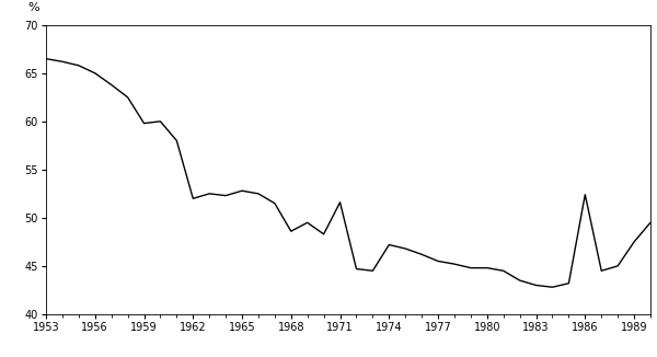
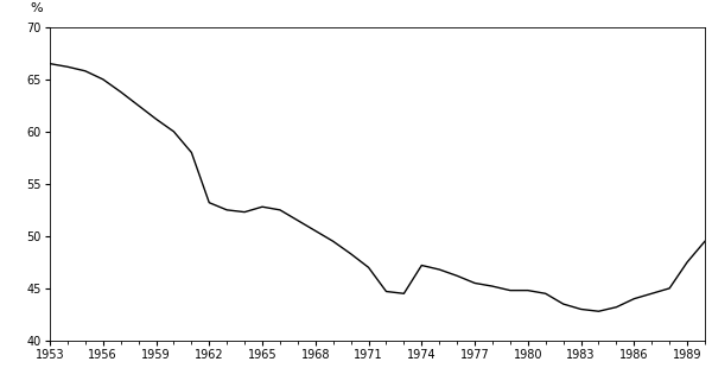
1959: 59.8 -> 61.2
1962: 52.0 -> 53.2
1968: 48.6 -> 50.5
1971: 51.6 -> 47.0
1986: 52.4 -> 44.0
